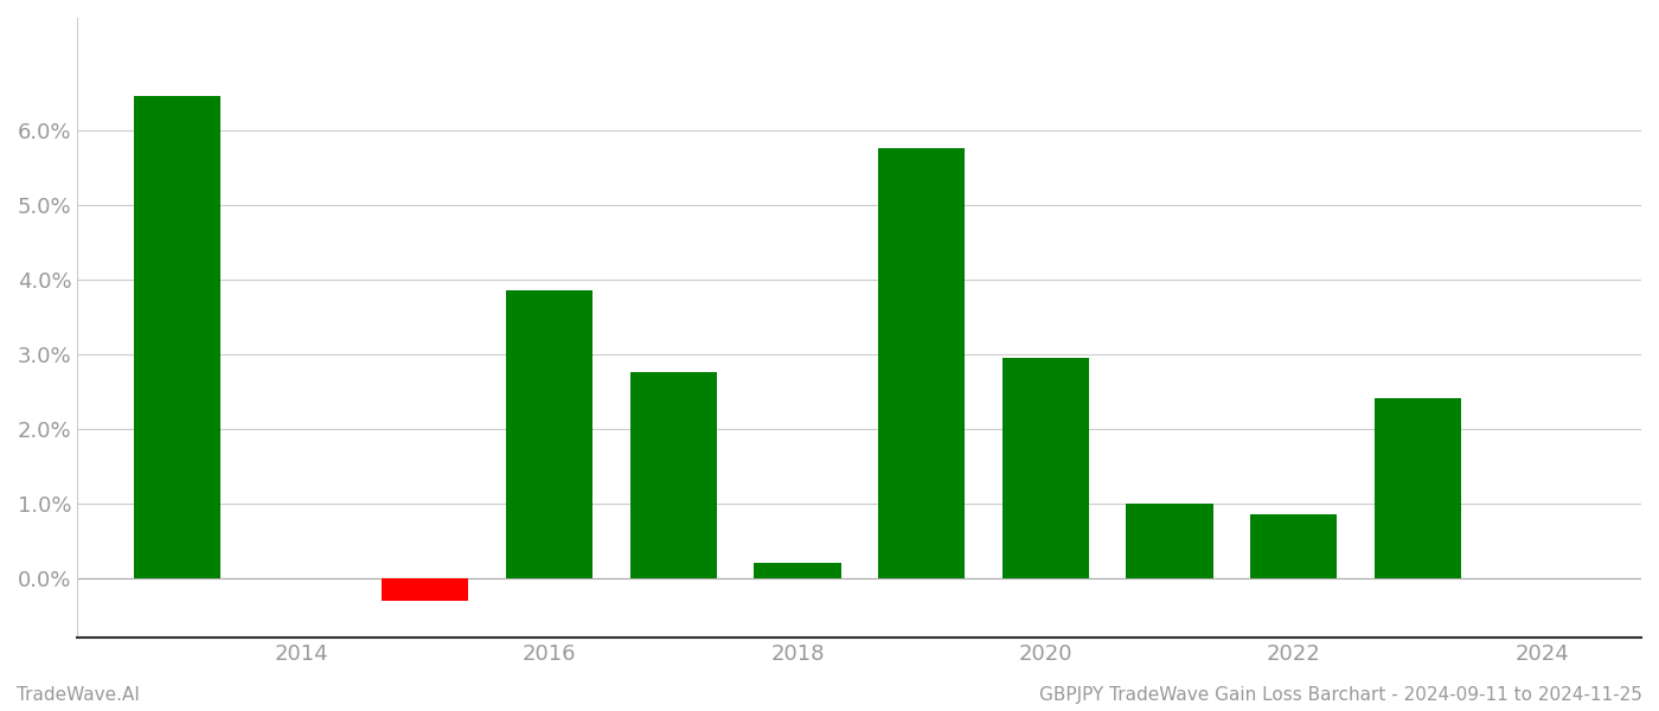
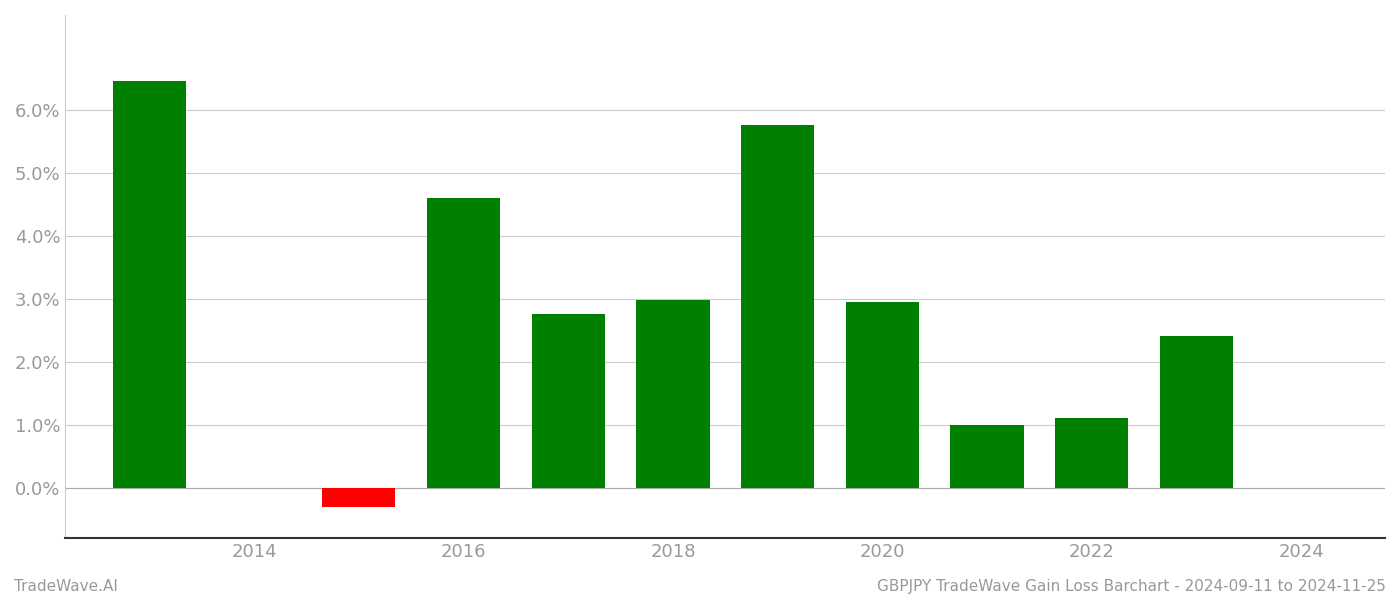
2016: 3.85% -> 4.60%
2018: 0.20% -> 2.98%
2022: 0.85% -> 1.10%
